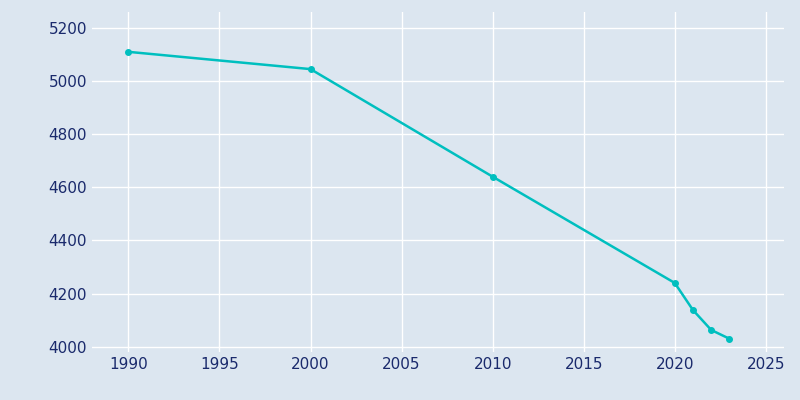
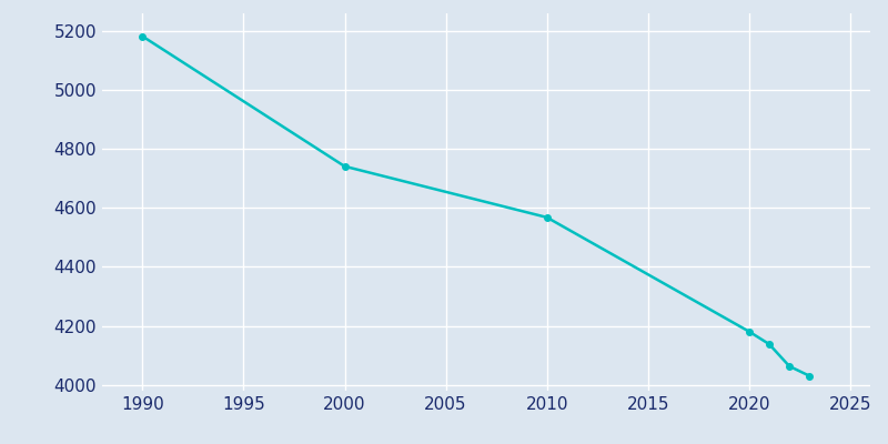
1990: 5110 -> 5182
2000: 5045 -> 4741
2010: 4640 -> 4568
2020: 4240 -> 4181
